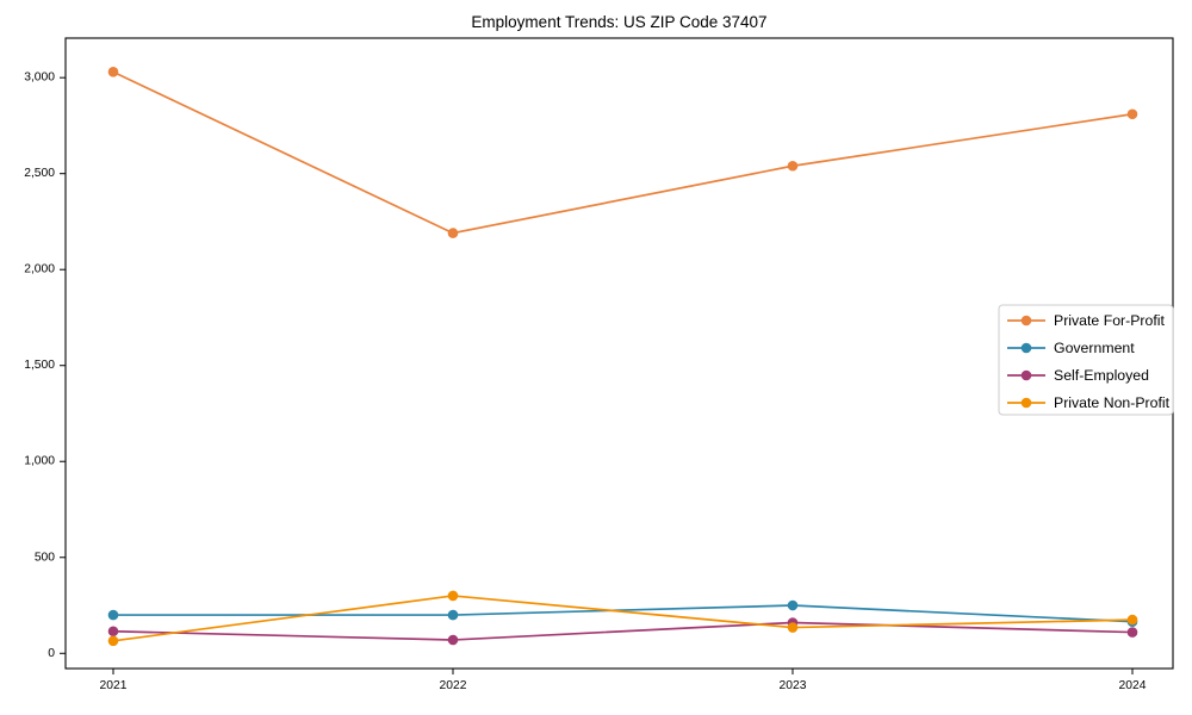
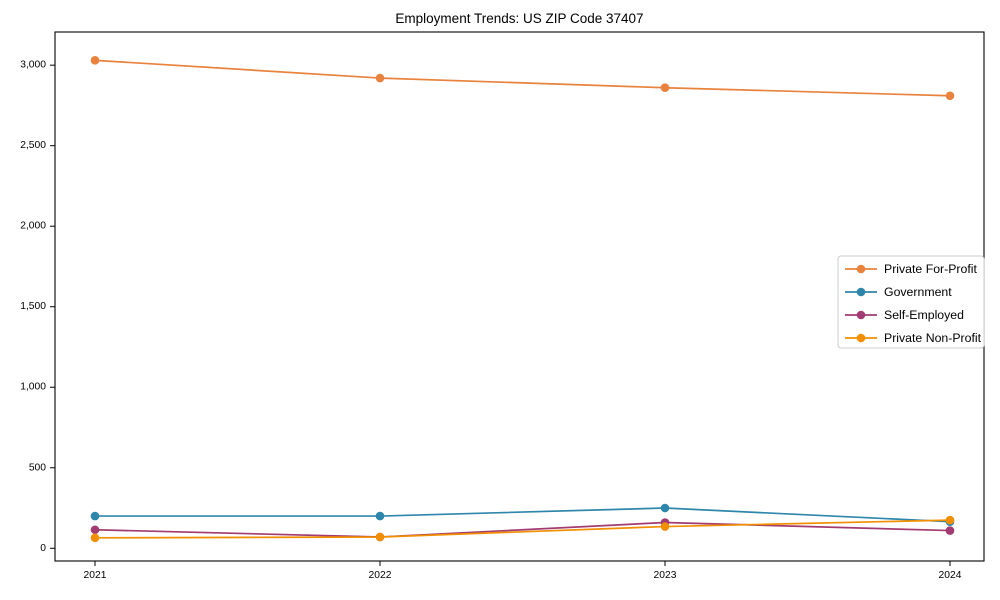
Private For-Profit/2022: 2190 -> 2920
Private Non-Profit/2022: 300 -> 70
Private For-Profit/2023: 2540 -> 2860
